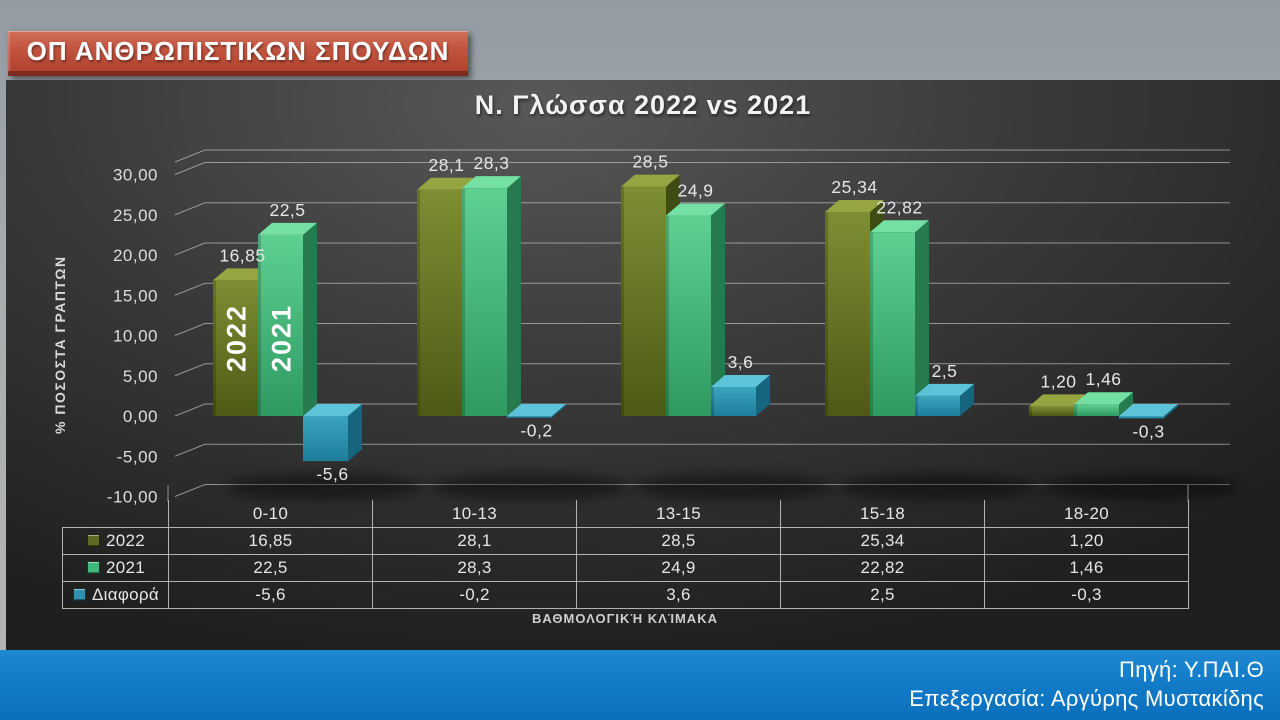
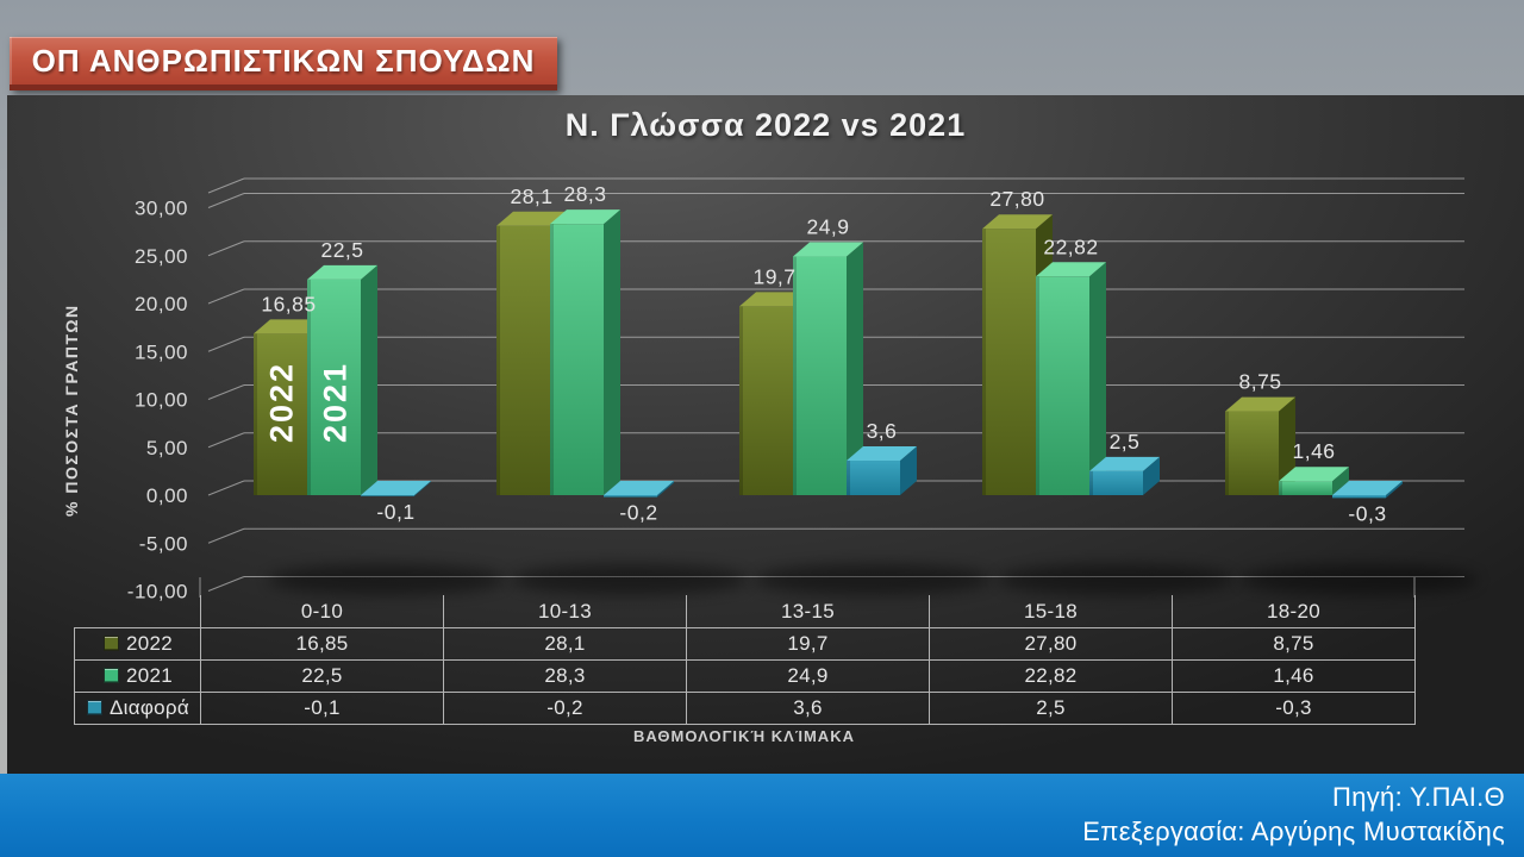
Διαφορά/0-10: -5,6 -> -0,1
2022/13-15: 28,5 -> 19,7
2022/15-18: 25,34 -> 27,80
2022/18-20: 1,20 -> 8,75
